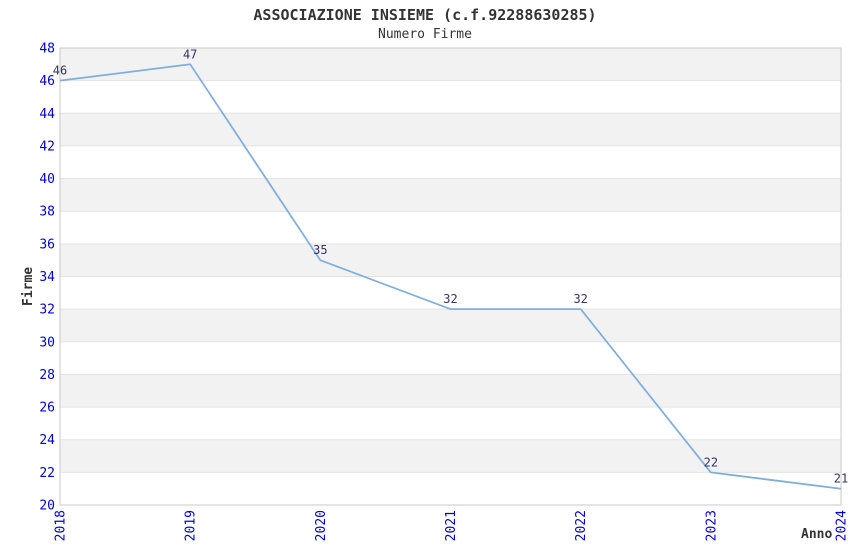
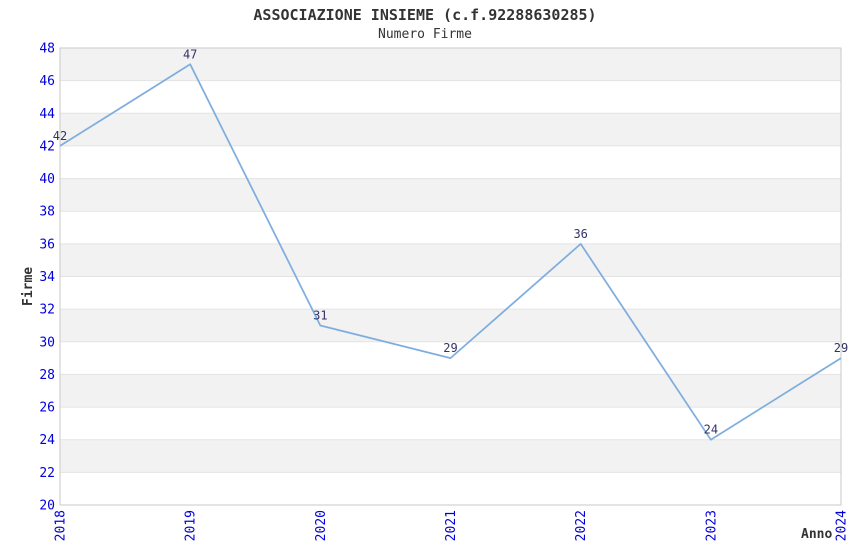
2018: 46 -> 42
2020: 35 -> 31
2021: 32 -> 29
2022: 32 -> 36
2023: 22 -> 24
2024: 21 -> 29
